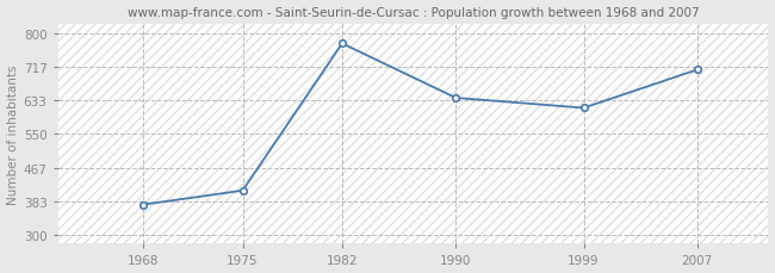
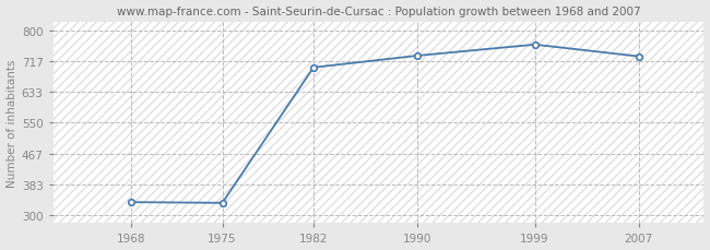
1968: 375 -> 335
1975: 410 -> 333
1982: 775 -> 700
1990: 640 -> 732
1999: 615 -> 762
2007: 710 -> 730
